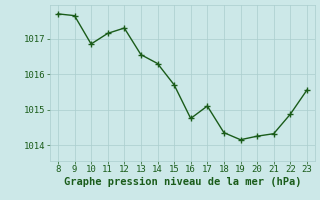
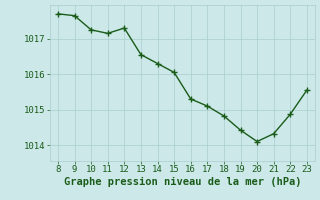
10: 1016.85 -> 1017.25
15: 1015.70 -> 1016.05
16: 1014.75 -> 1015.30
18: 1014.35 -> 1014.82
19: 1014.15 -> 1014.42
20: 1014.25 -> 1014.10
